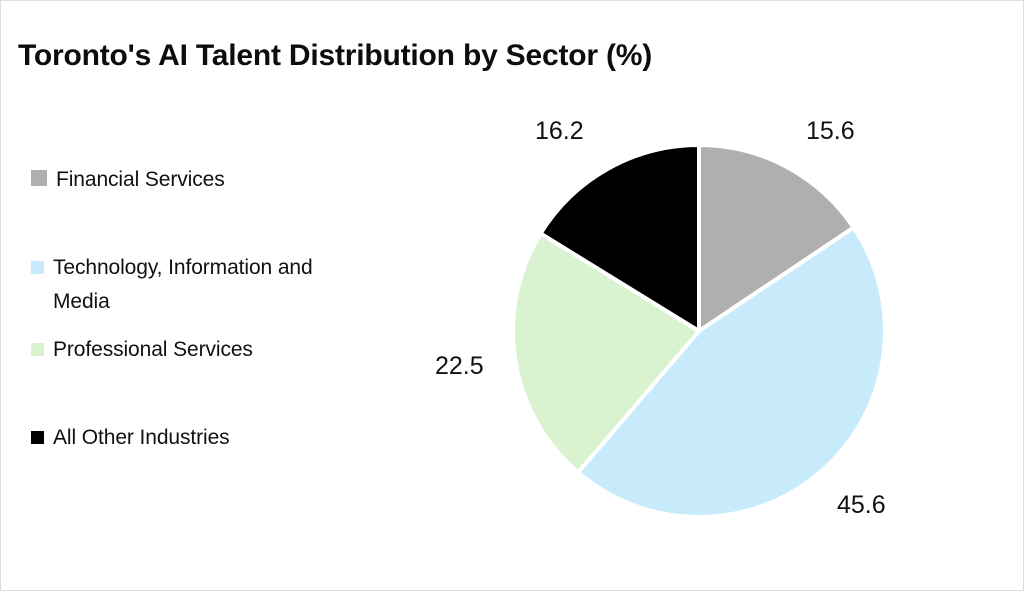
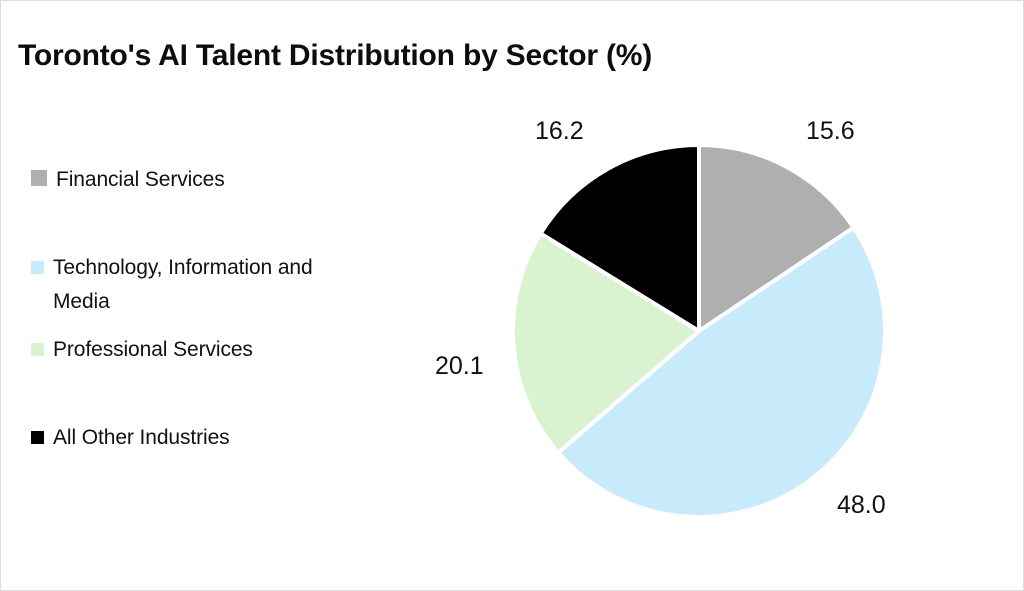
Technology, Information and Media: 45.6 -> 48.0
Professional Services: 22.5 -> 20.1
